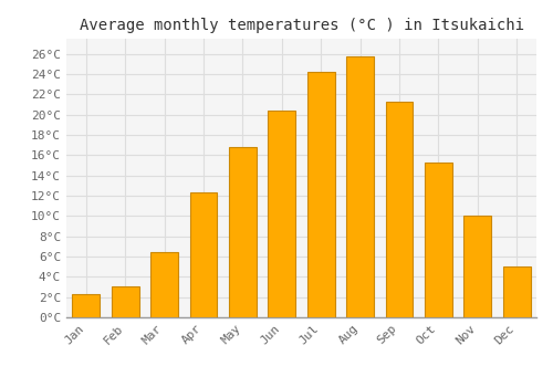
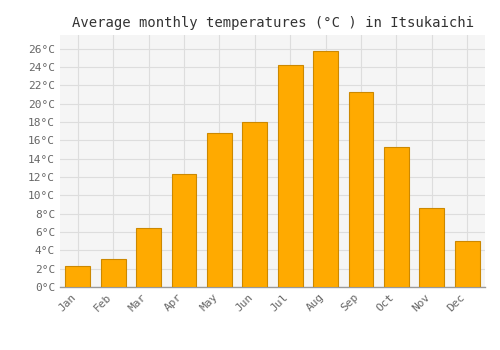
Jun: 20.4°C -> 18.0°C
Nov: 10.0°C -> 8.6°C
